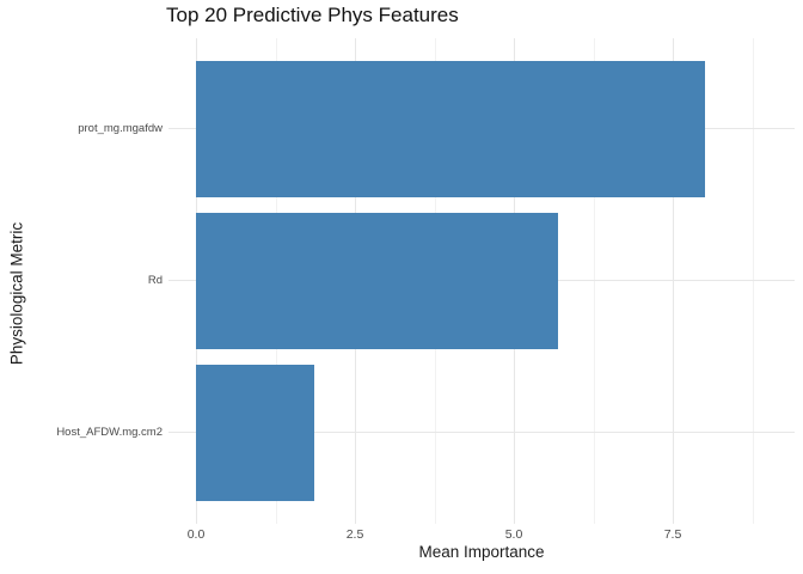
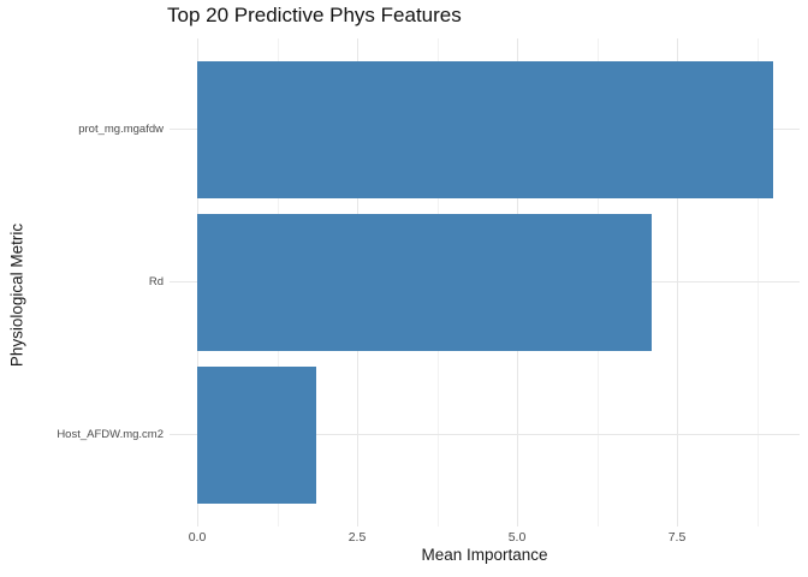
prot_mg.mgafdw: 8.0 -> 9.0
Rd: 5.7 -> 7.1
